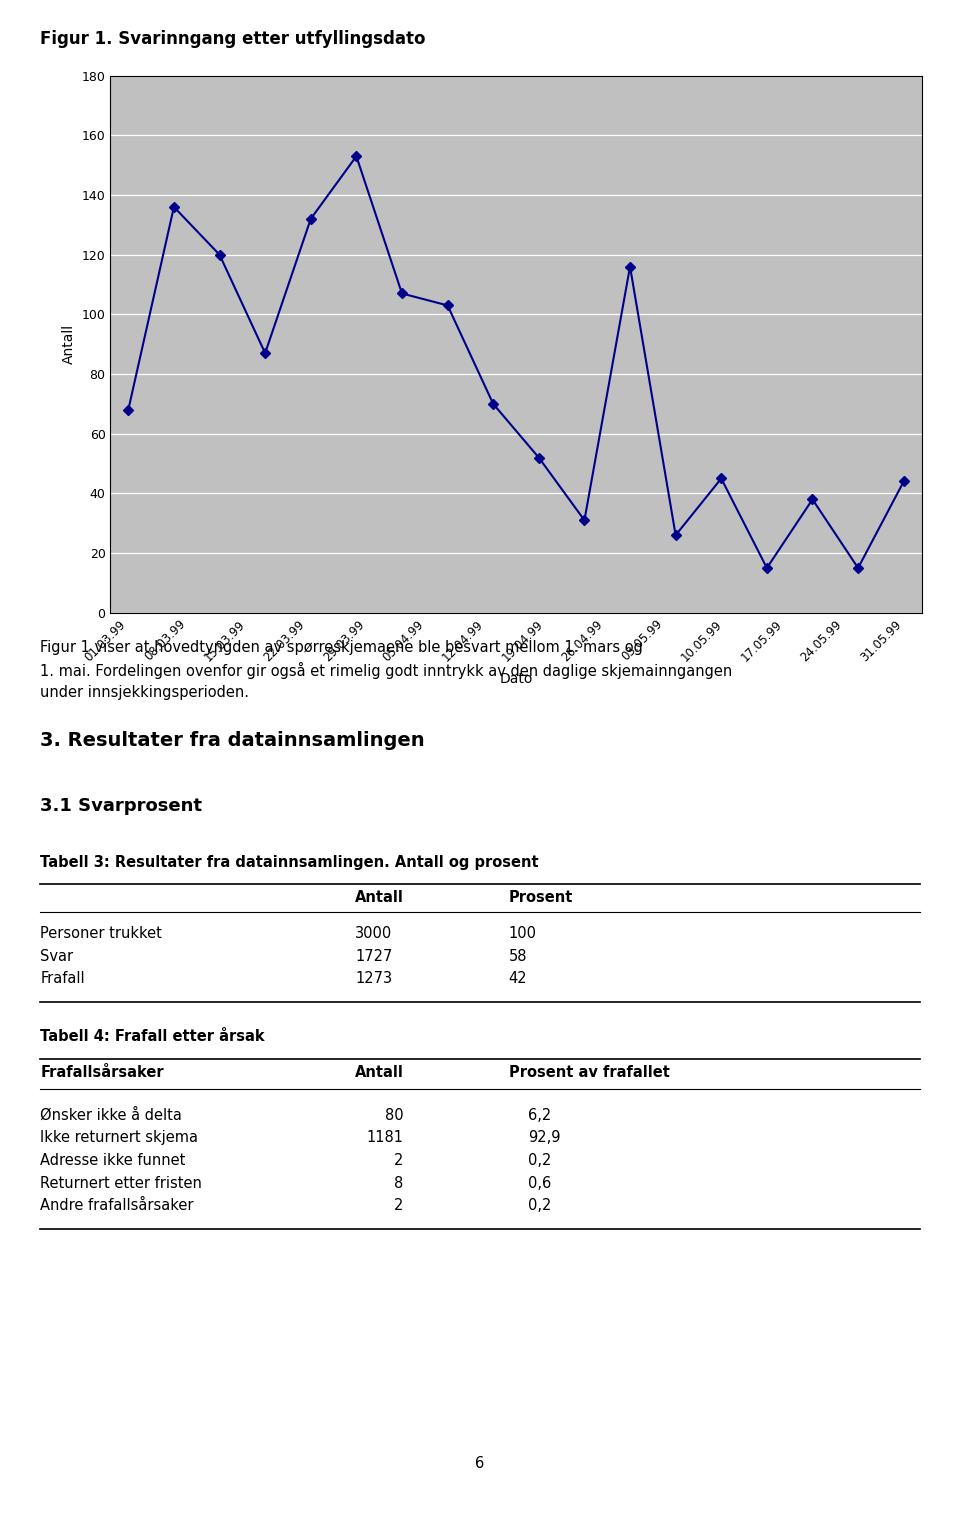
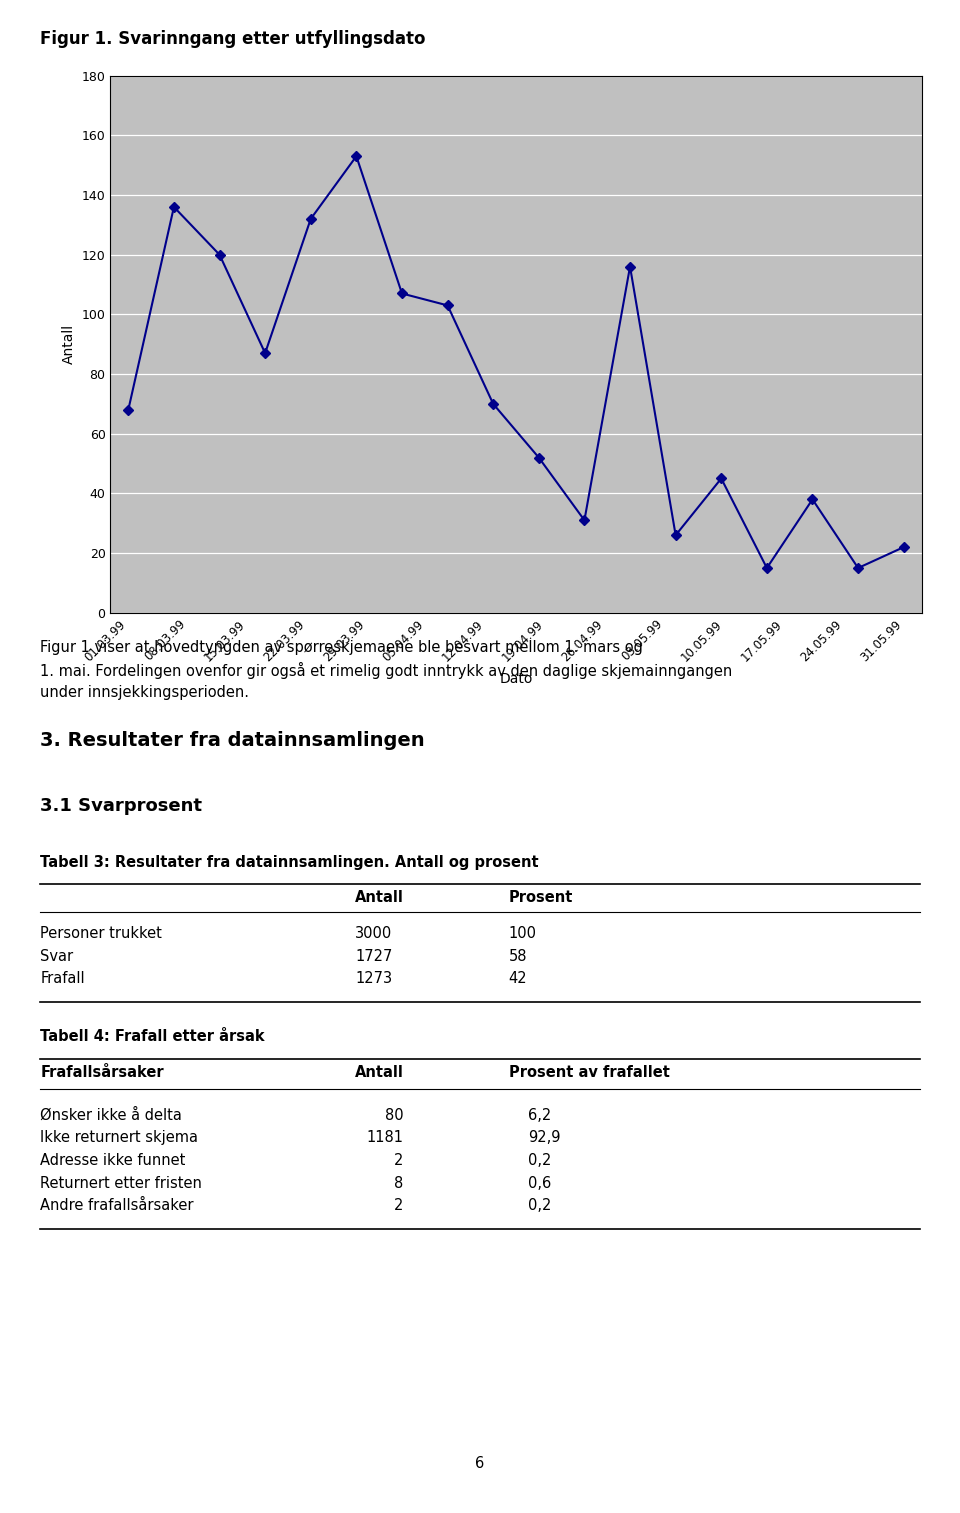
31.05.99: 44 -> 22
